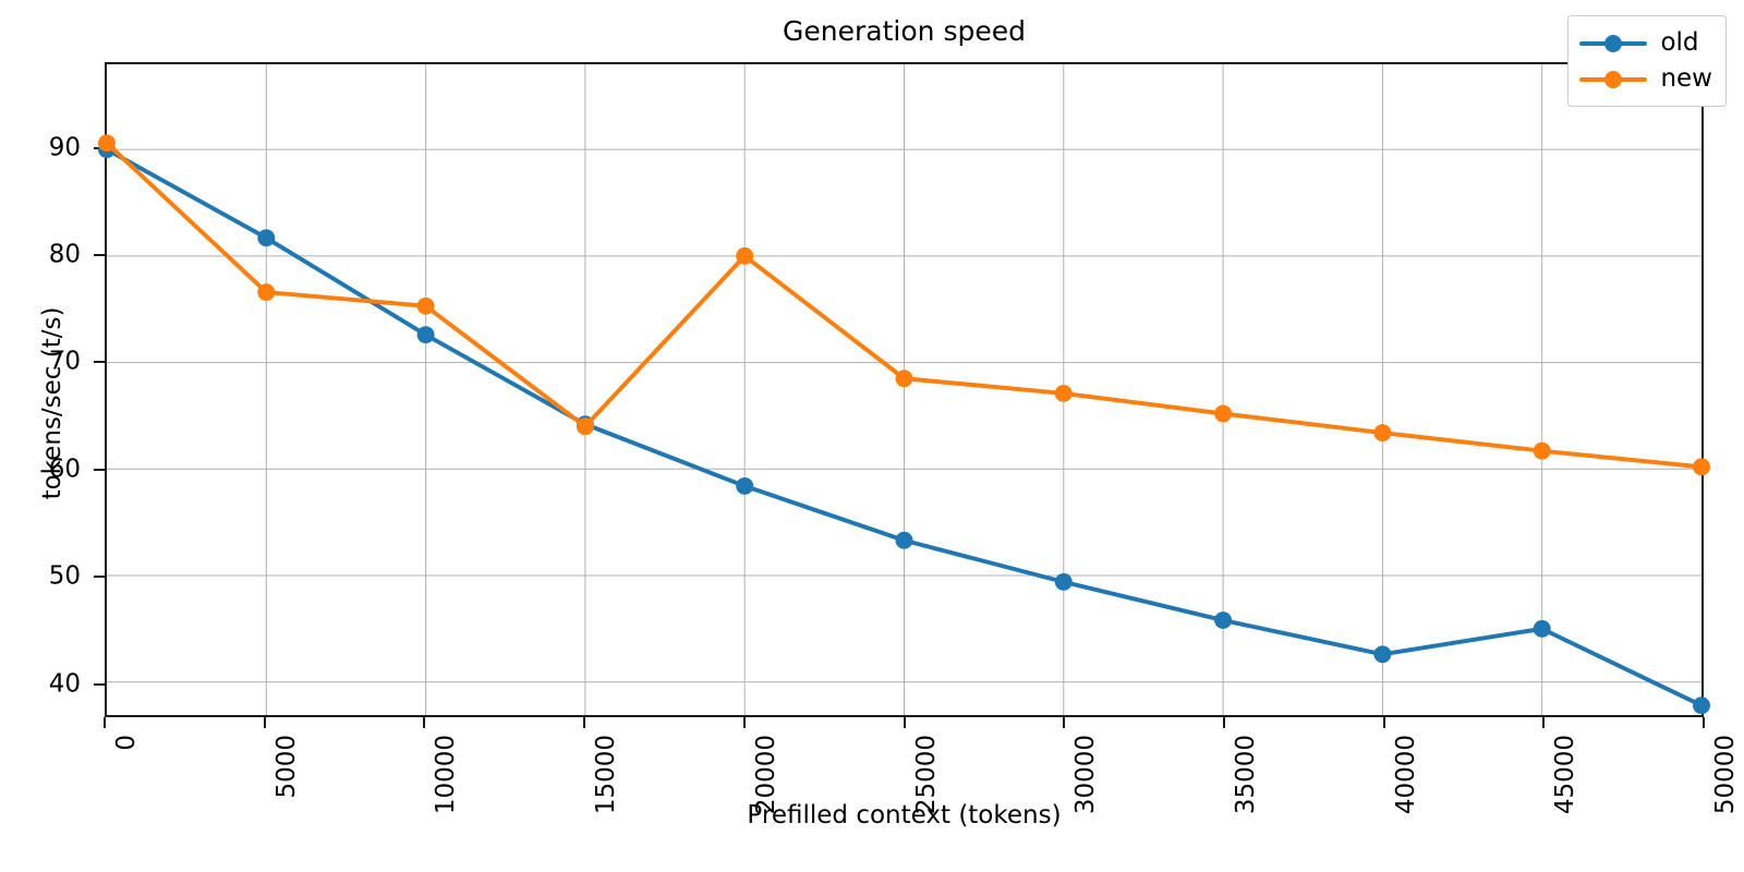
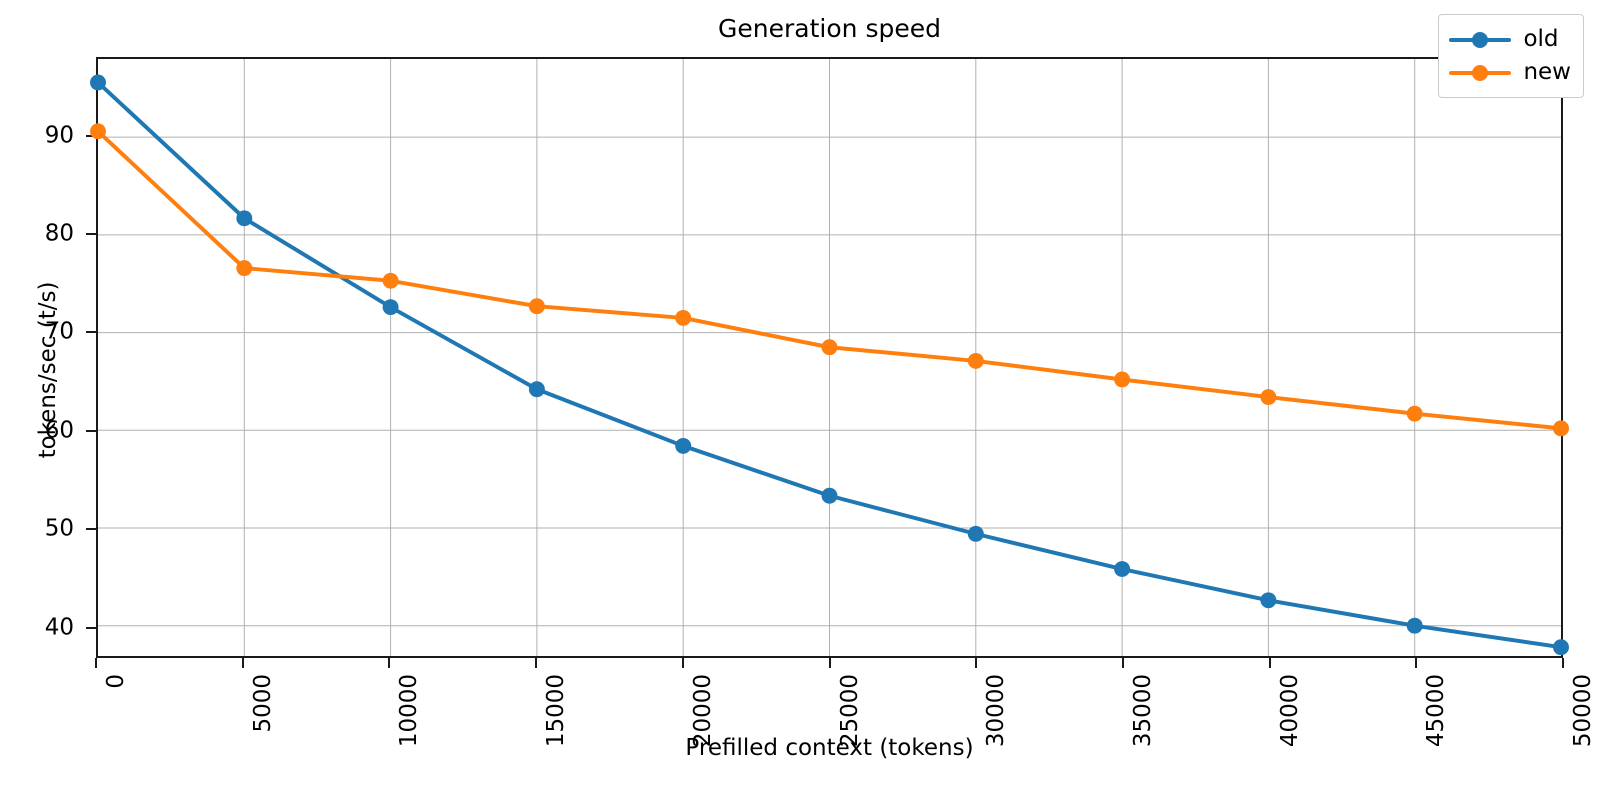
old/0: 90 -> 96
new/15000: 64 -> 73
new/20000: 80 -> 72
old/45000: 45 -> 40
